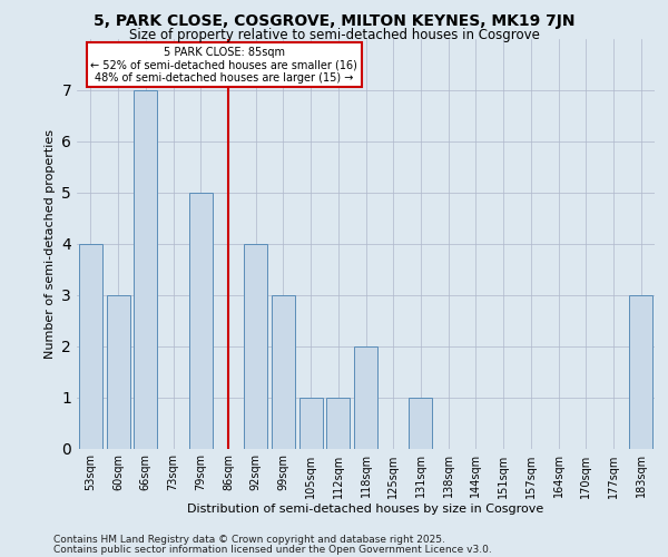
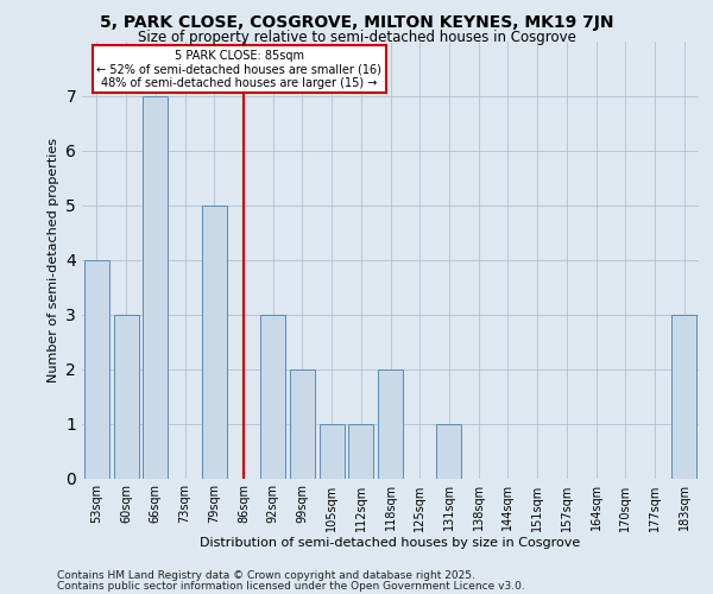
92sqm: 4 -> 3
99sqm: 3 -> 2
